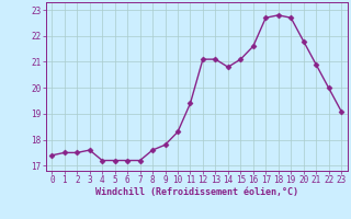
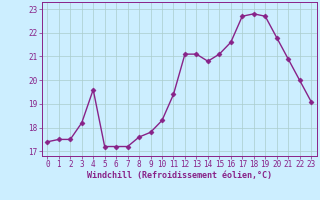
3: 17.6 -> 18.2
4: 17.2 -> 19.6
